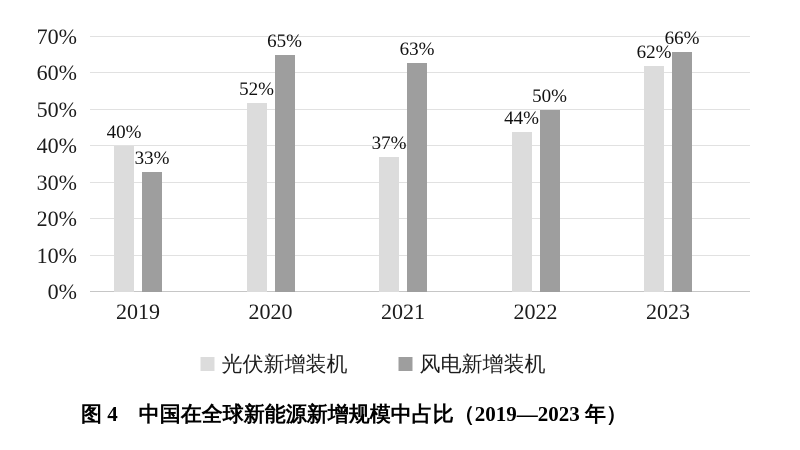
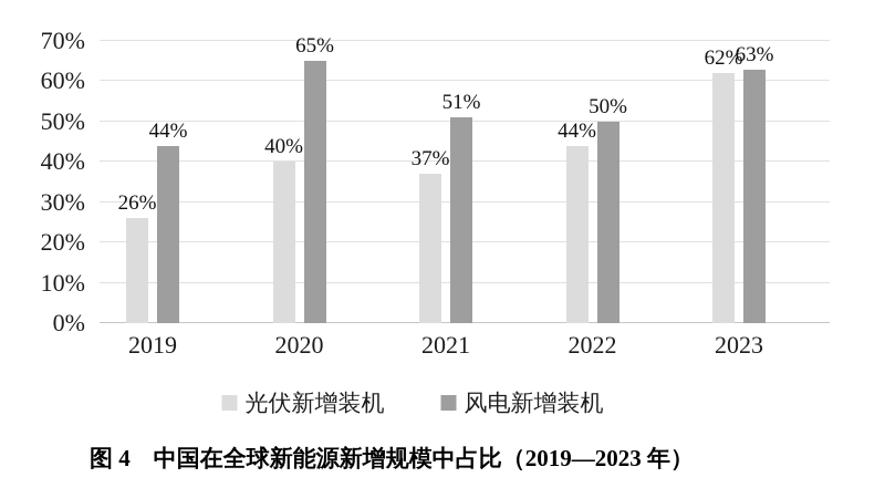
光伏新增装机/2019: 40% -> 26%
风电新增装机/2019: 33% -> 44%
光伏新增装机/2020: 52% -> 40%
风电新增装机/2021: 63% -> 51%
风电新增装机/2023: 66% -> 63%
